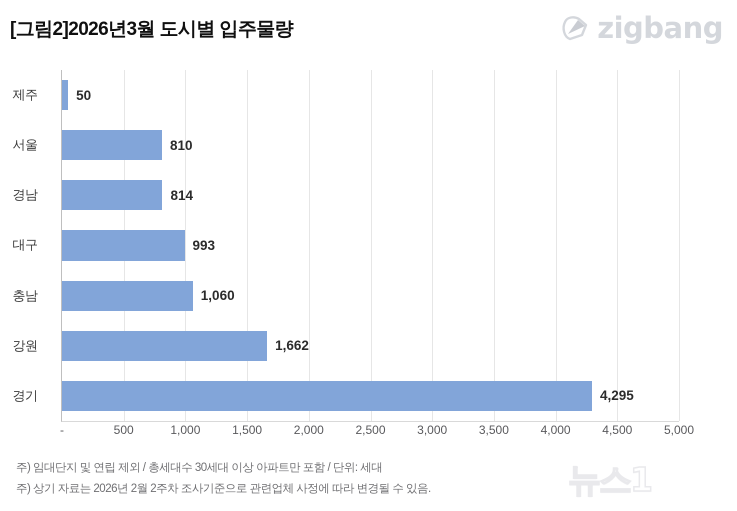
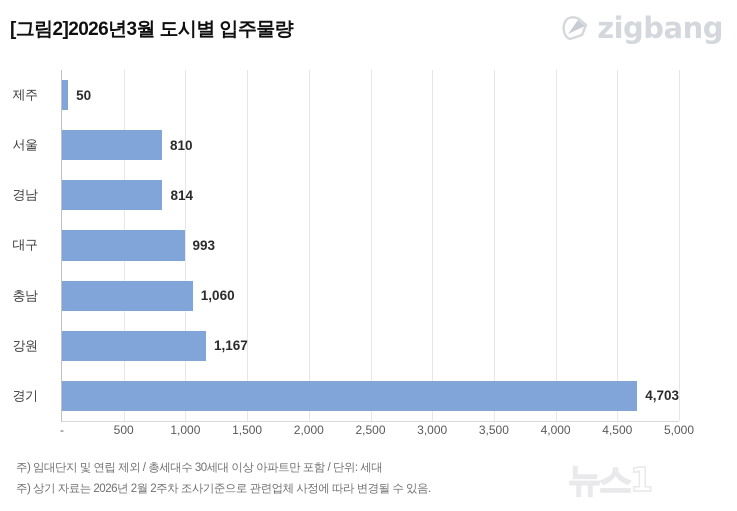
강원: 1,662 -> 1,167
경기: 4,295 -> 4,703
